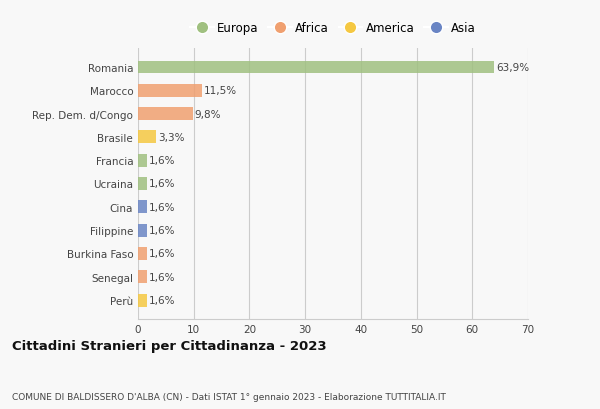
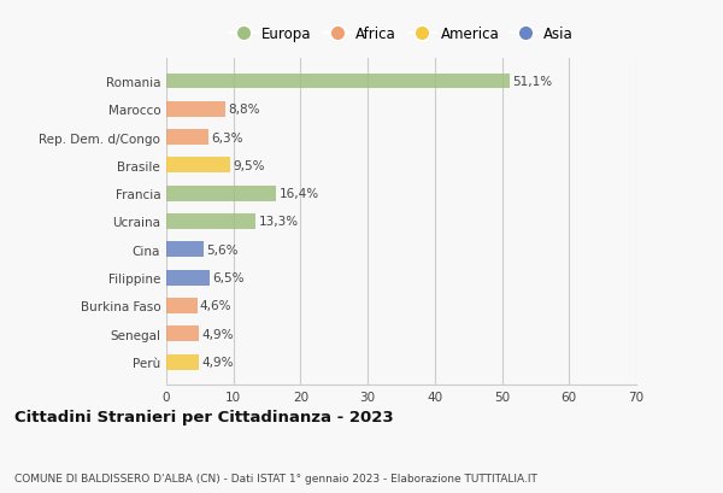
Romania: 63,9% -> 51,1%
Marocco: 11,5% -> 8,8%
Rep. Dem. d/Congo: 9,8% -> 6,3%
Brasile: 3,3% -> 9,5%
Francia: 1,6% -> 16,4%
Ucraina: 1,6% -> 13,3%
Cina: 1,6% -> 5,6%
Filippine: 1,6% -> 6,5%
Burkina Faso: 1,6% -> 4,6%
Senegal: 1,6% -> 4,9%
Perù: 1,6% -> 4,9%
